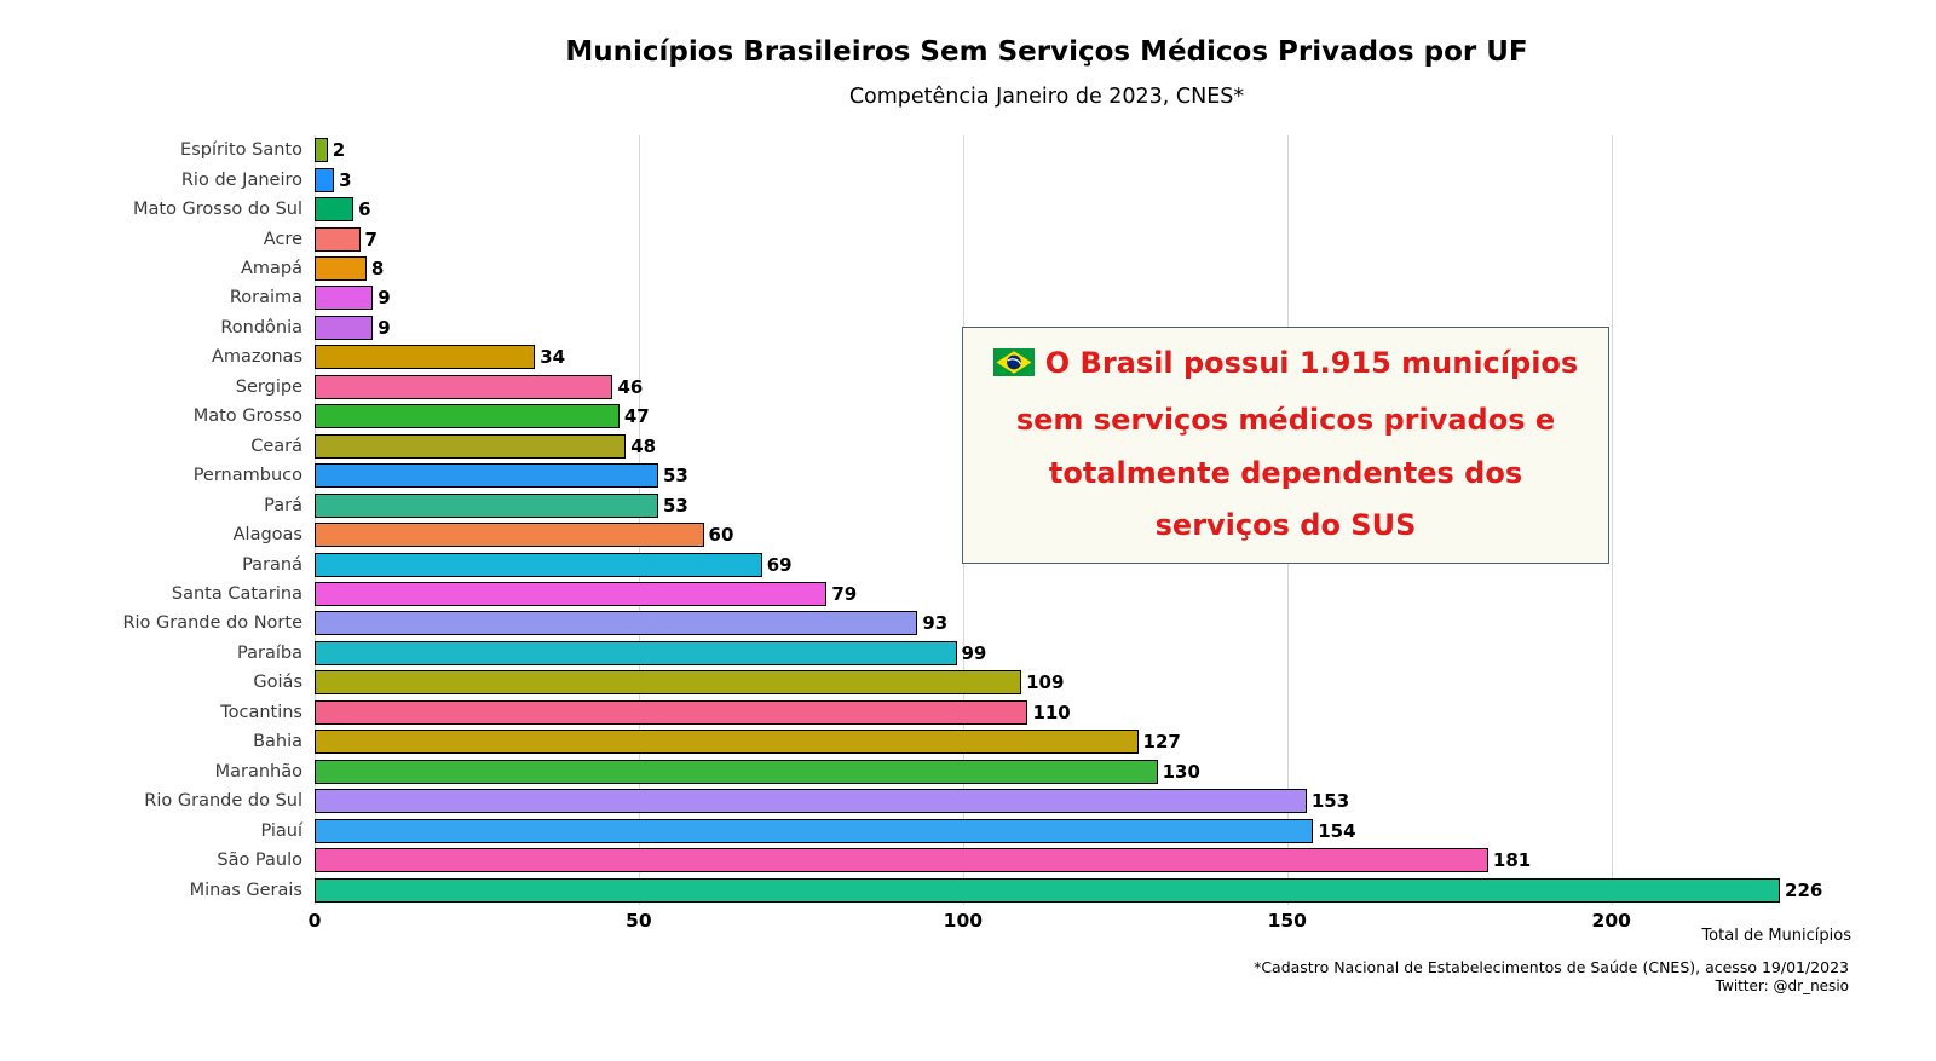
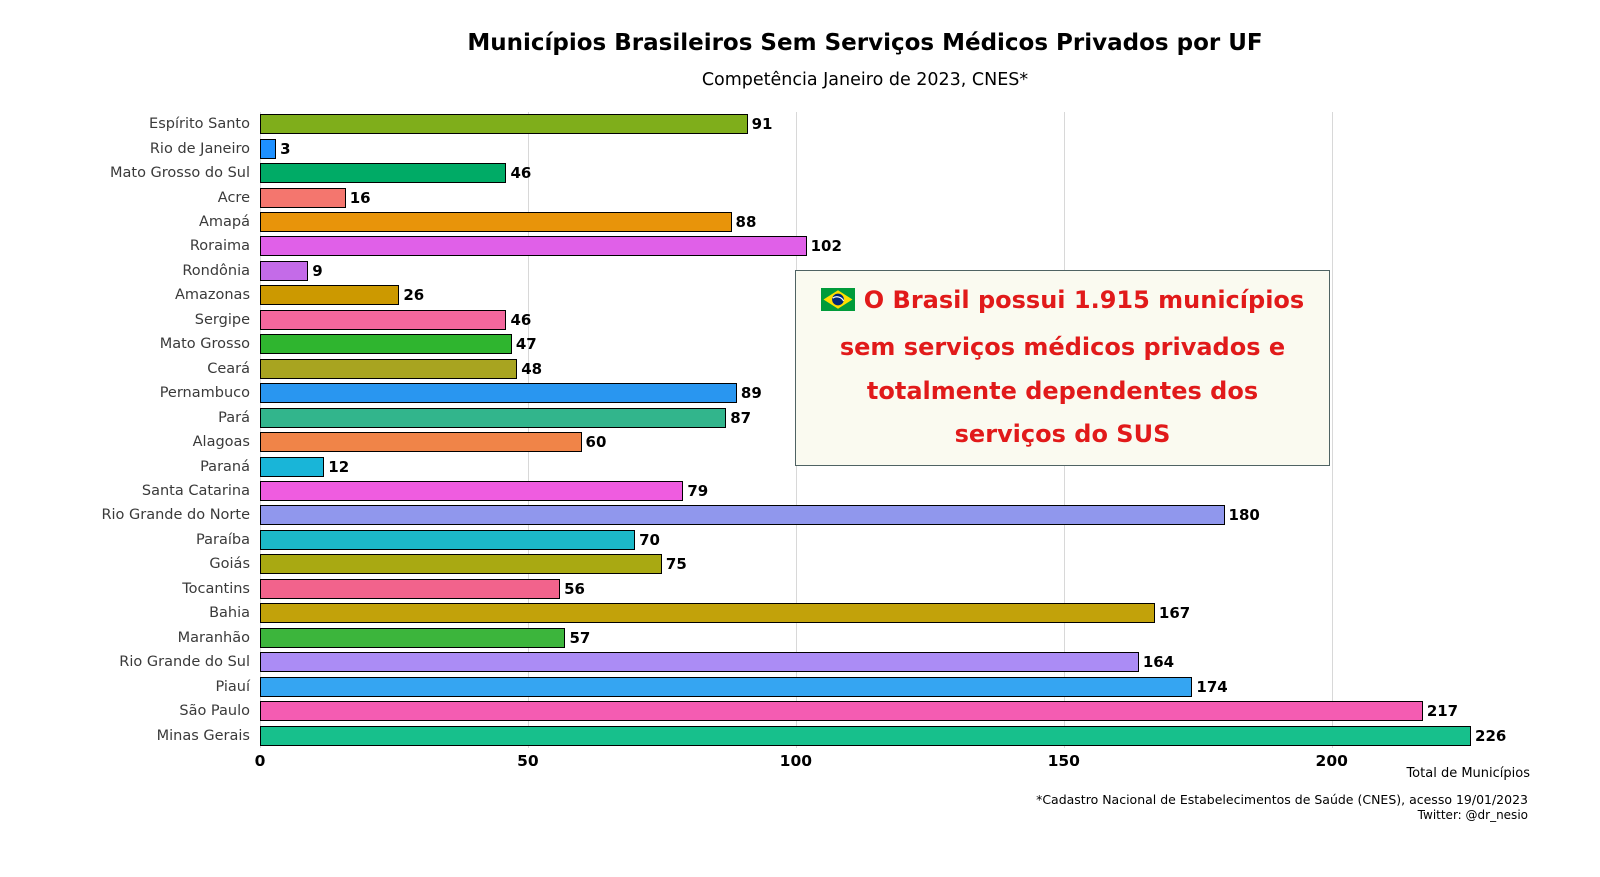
Espírito Santo: 2 -> 91
Mato Grosso do Sul: 6 -> 46
Acre: 7 -> 16
Amapá: 8 -> 88
Roraima: 9 -> 102
Amazonas: 34 -> 26
Pernambuco: 53 -> 89
Pará: 53 -> 87
Paraná: 69 -> 12
Rio Grande do Norte: 93 -> 180
Paraíba: 99 -> 70
Goiás: 109 -> 75
Tocantins: 110 -> 56
Bahia: 127 -> 167
Maranhão: 130 -> 57
Rio Grande do Sul: 153 -> 164
Piauí: 154 -> 174
São Paulo: 181 -> 217
